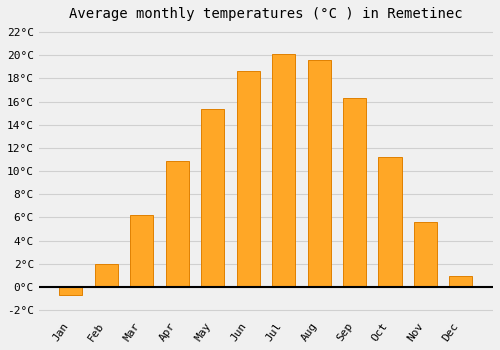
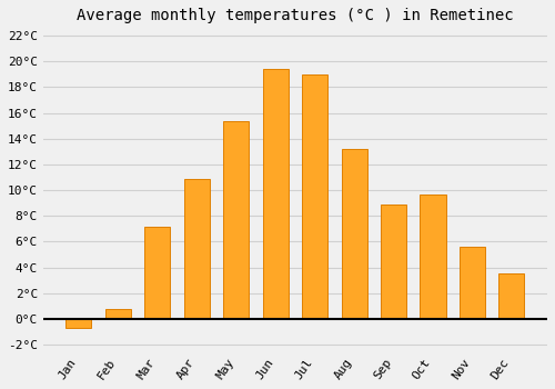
Feb: 2.0°C -> 0.8°C
Mar: 6.2°C -> 7.2°C
Jun: 18.6°C -> 19.4°C
Jul: 20.1°C -> 19.0°C
Aug: 19.6°C -> 13.2°C
Sep: 16.3°C -> 8.9°C
Oct: 11.2°C -> 9.7°C
Dec: 0.9°C -> 3.5°C
